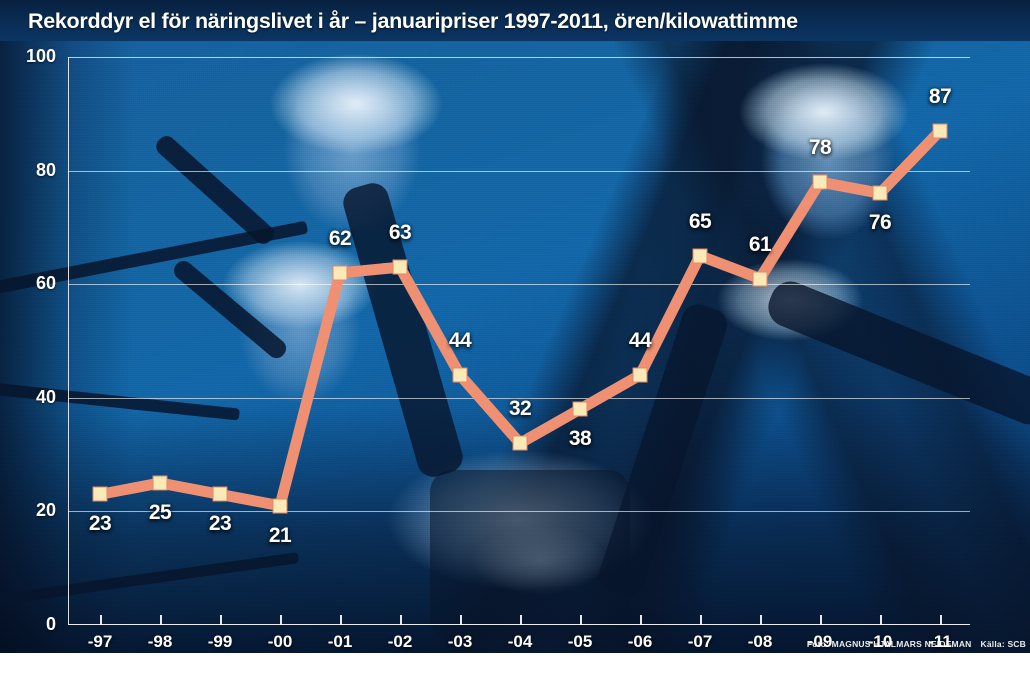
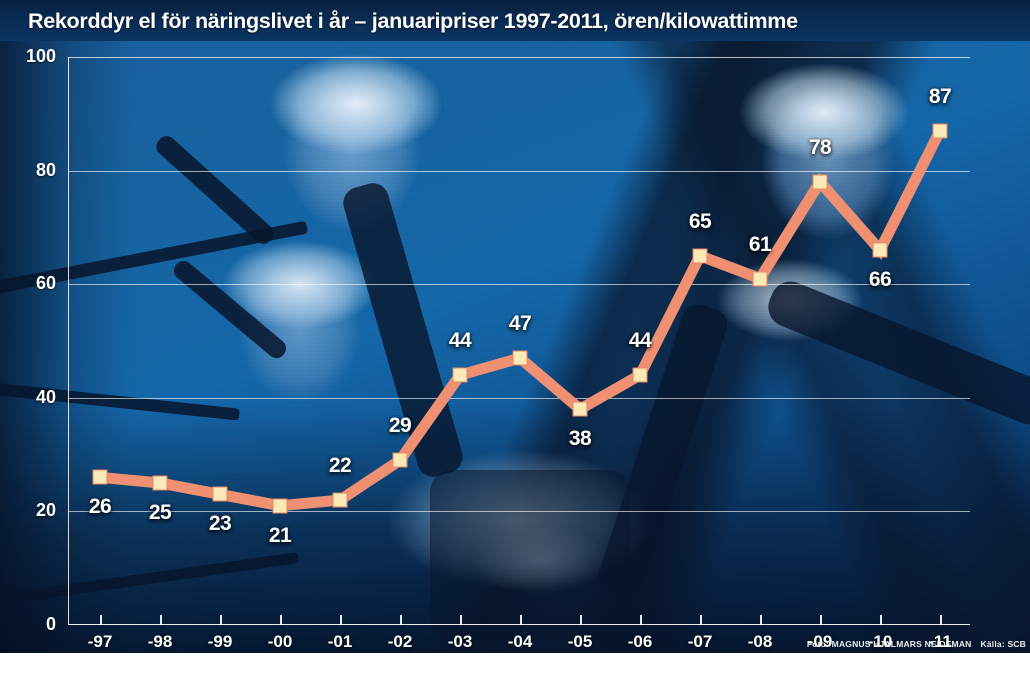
-97: 23 -> 26
-01: 62 -> 22
-02: 63 -> 29
-04: 32 -> 47
-10: 76 -> 66
